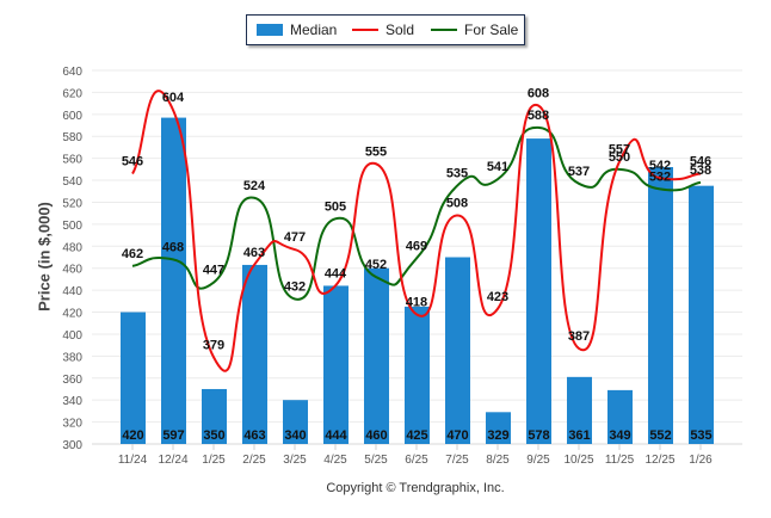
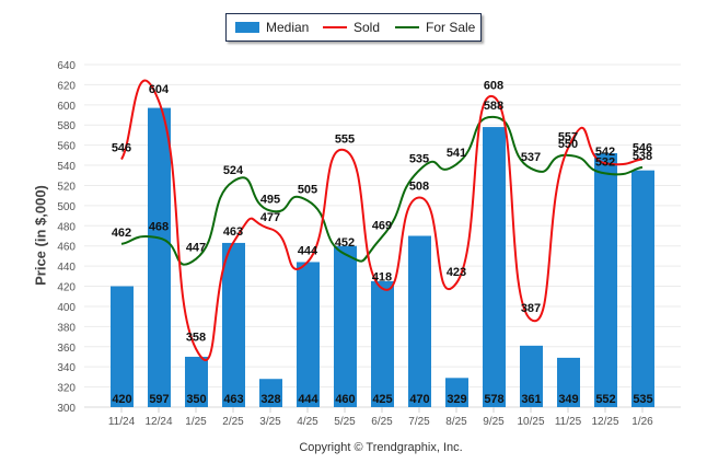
Sold/1/25: 379 -> 358
Median/3/25: 340 -> 328
For Sale/3/25: 432 -> 495
